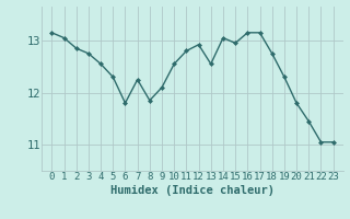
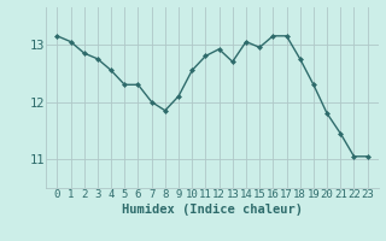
6: 11.80 -> 12.30
7: 12.25 -> 12.00
13: 12.55 -> 12.70
